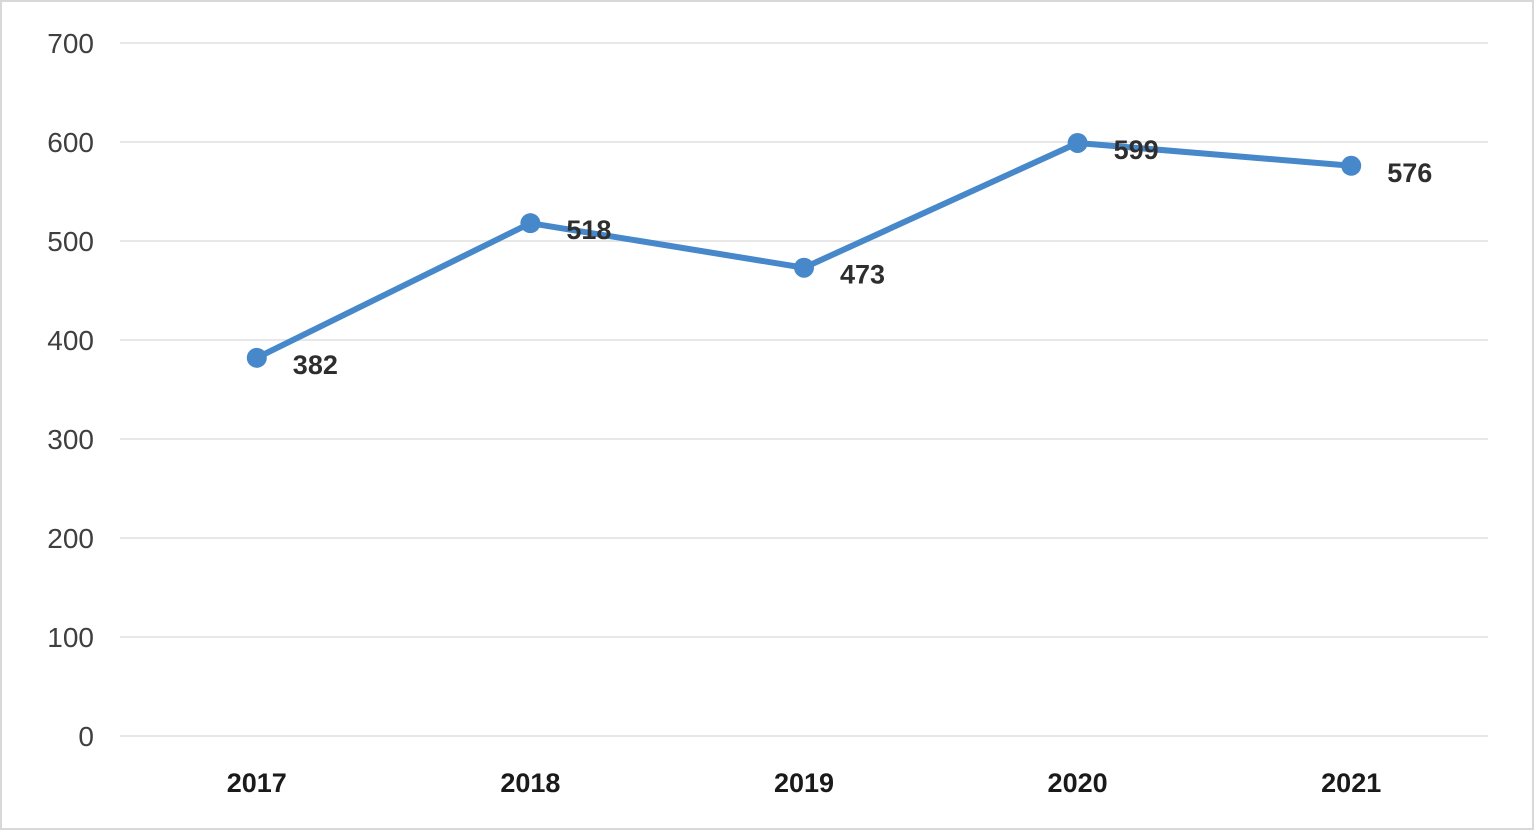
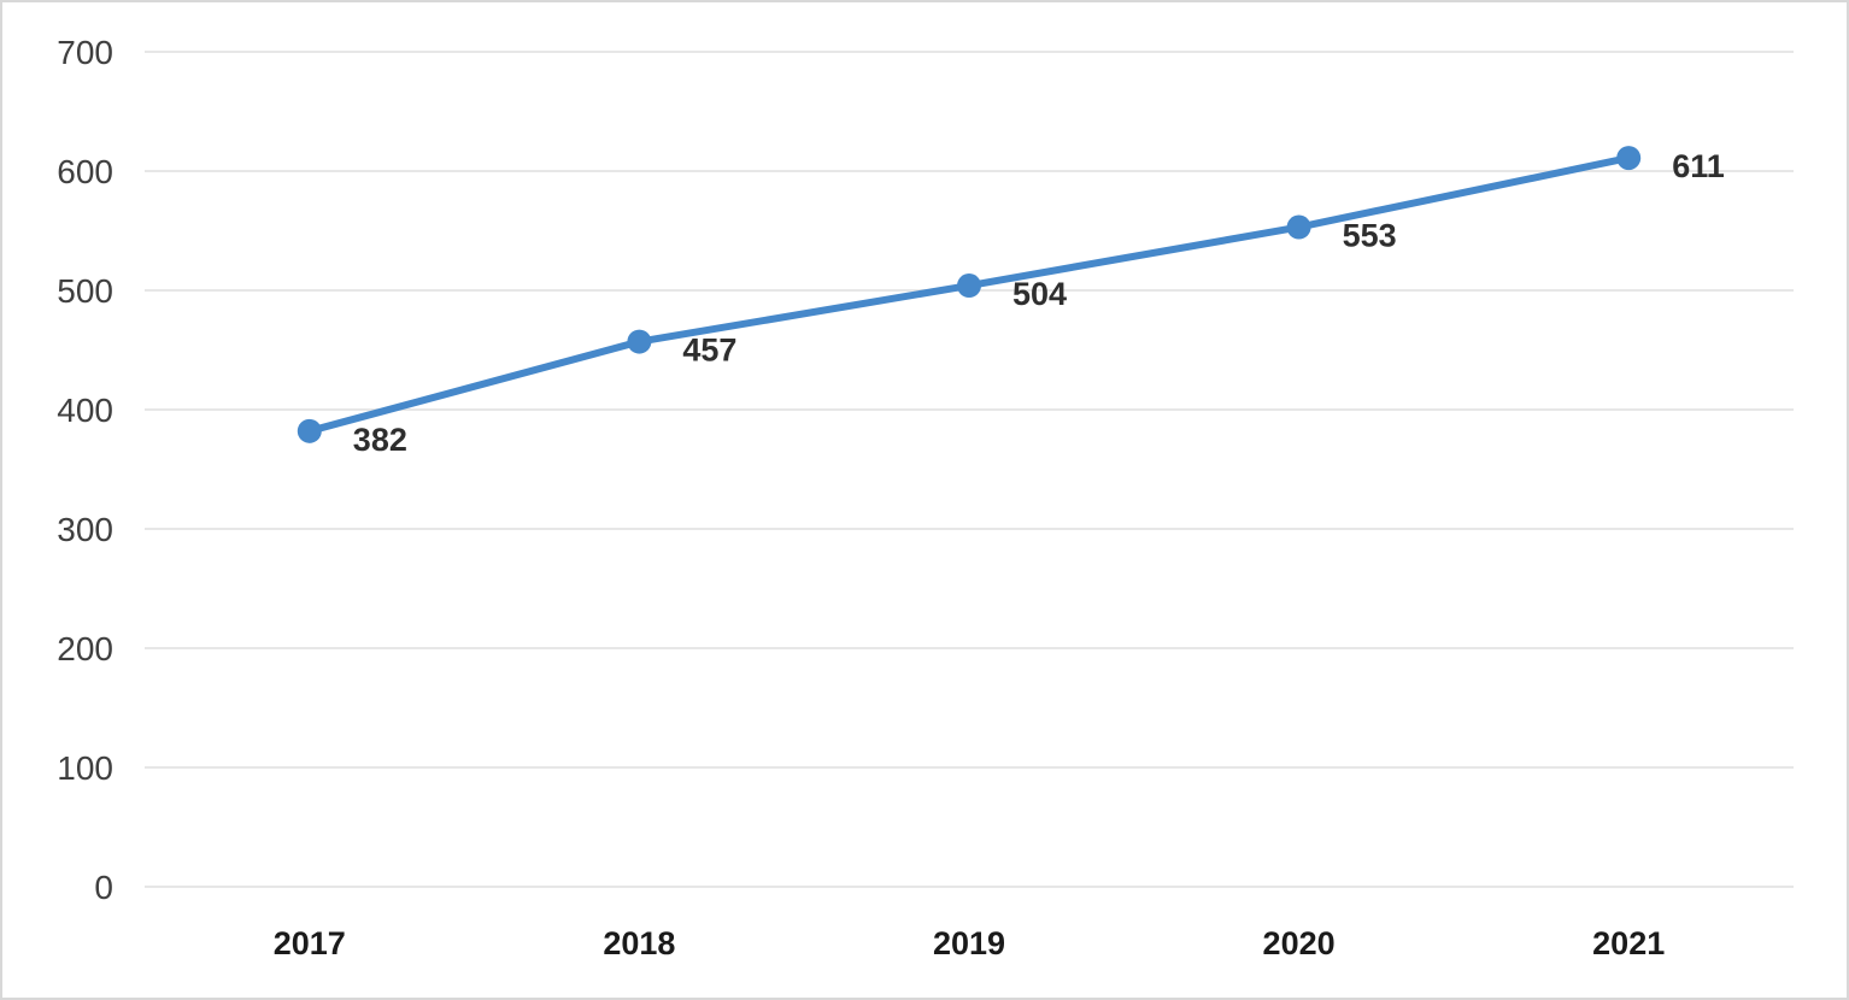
2018: 518 -> 457
2019: 473 -> 504
2020: 599 -> 553
2021: 576 -> 611
